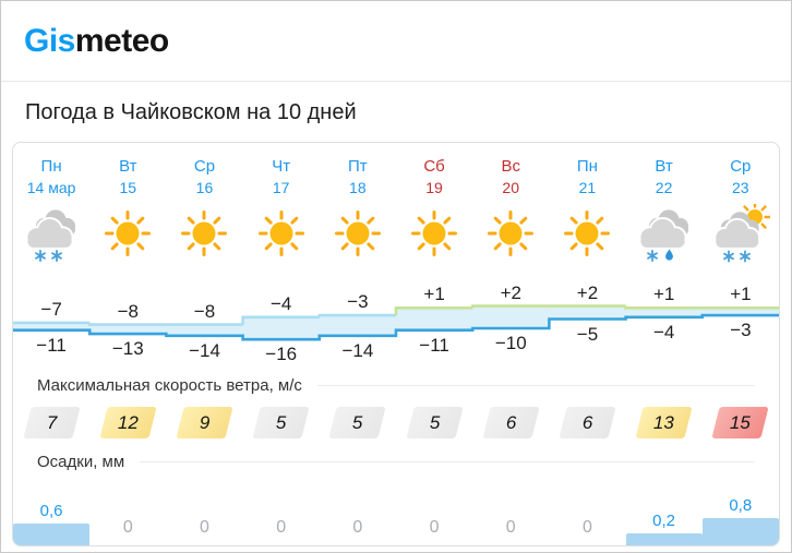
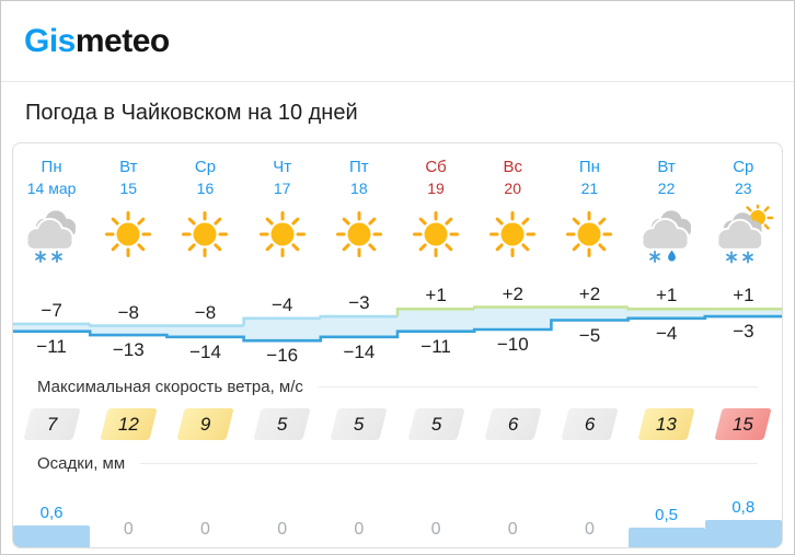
Осадки, мм/Вт 22: 0,2 -> 0,5
